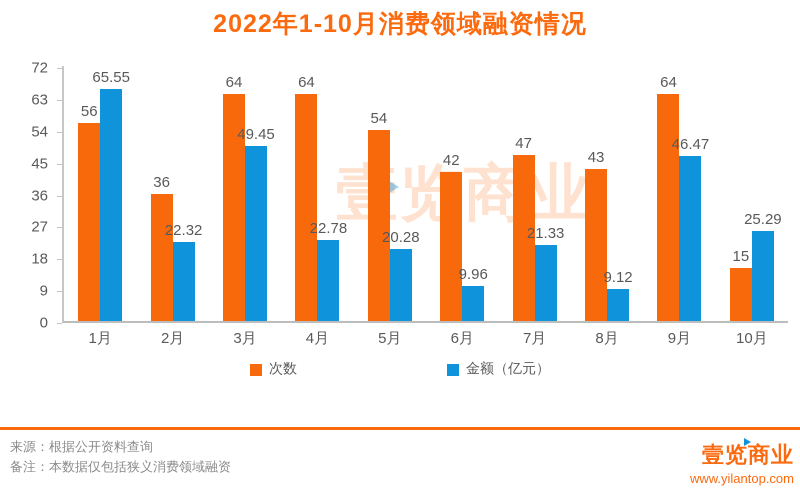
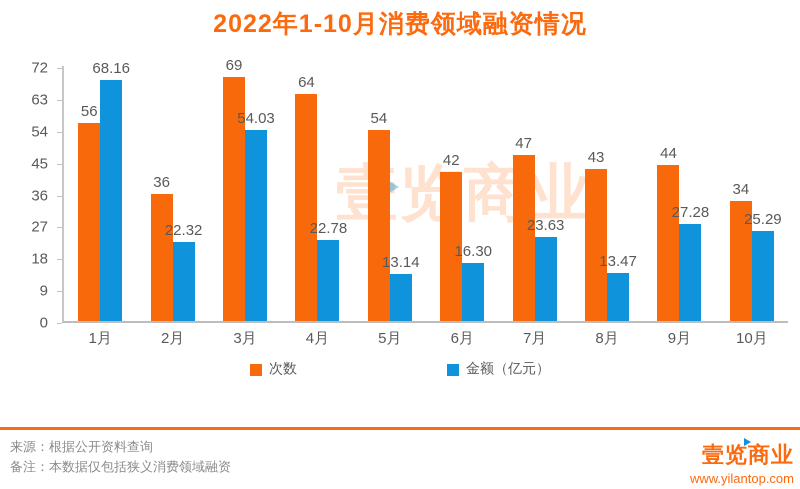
金额（亿元）/1月: 65.55 -> 68.16
次数/3月: 64 -> 69
金额（亿元）/3月: 49.45 -> 54.03
金额（亿元）/5月: 20.28 -> 13.14
金额（亿元）/6月: 9.96 -> 16.30
金额（亿元）/7月: 21.33 -> 23.63
金额（亿元）/8月: 9.12 -> 13.47
次数/9月: 64 -> 44
金额（亿元）/9月: 46.47 -> 27.28
次数/10月: 15 -> 34
